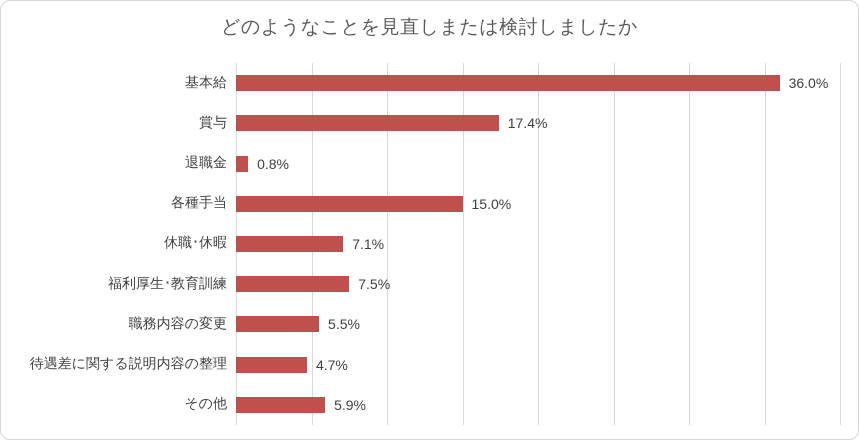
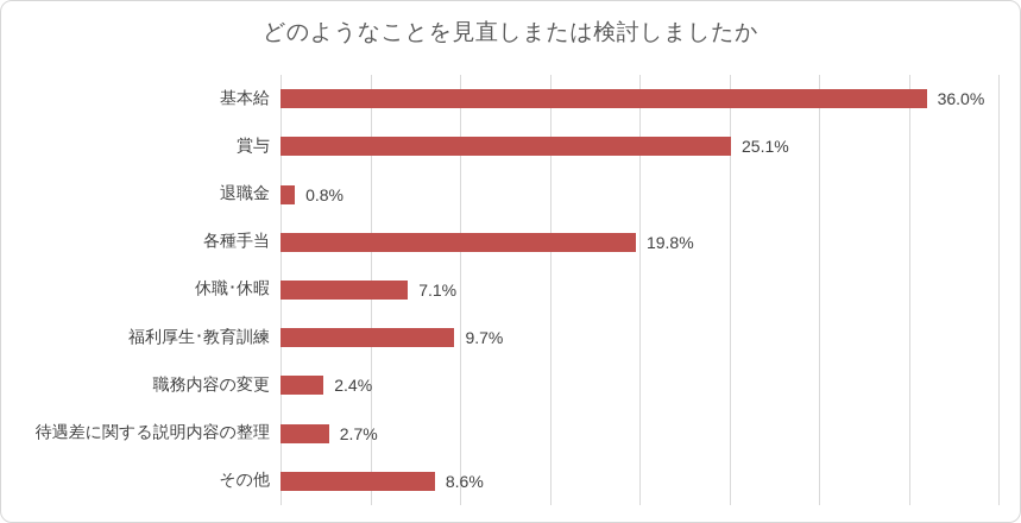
賞与: 17.4% -> 25.1%
各種手当: 15.0% -> 19.8%
福利厚生･教育訓練: 7.5% -> 9.7%
職務内容の変更: 5.5% -> 2.4%
待遇差に関する説明内容の整理: 4.7% -> 2.7%
その他: 5.9% -> 8.6%
